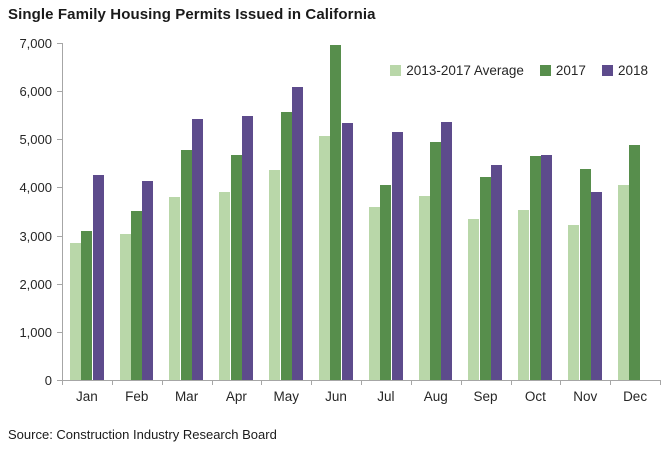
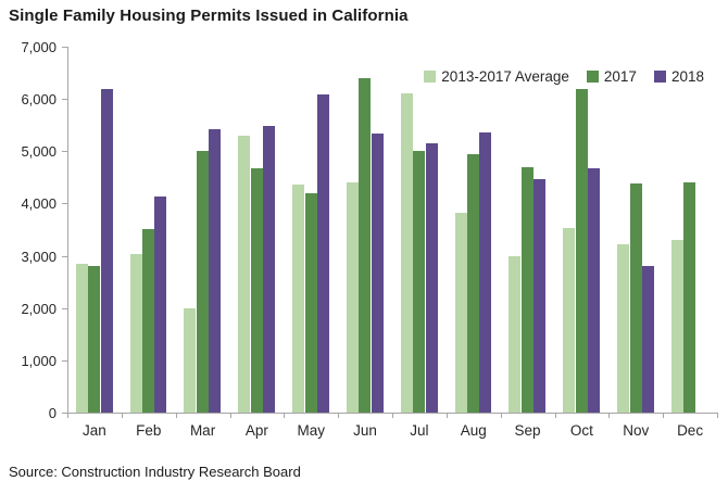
2017/Jan: 3100 -> 2800
2018/Jan: 4200 -> 6200
2013-2017 Average/Mar: 3800 -> 2000
2017/Mar: 4800 -> 5000
2013-2017 Average/Apr: 3900 -> 5300
2017/May: 5600 -> 4200
2013-2017 Average/Jun: 5100 -> 4400
2017/Jun: 7000 -> 6400
2013-2017 Average/Jul: 3600 -> 6100
2017/Jul: 4000 -> 5000
2013-2017 Average/Sep: 3400 -> 3000
2017/Sep: 4200 -> 4700
2017/Oct: 4700 -> 6200
2018/Nov: 3900 -> 2800
2013-2017 Average/Dec: 4100 -> 3300
2017/Dec: 4900 -> 4400
